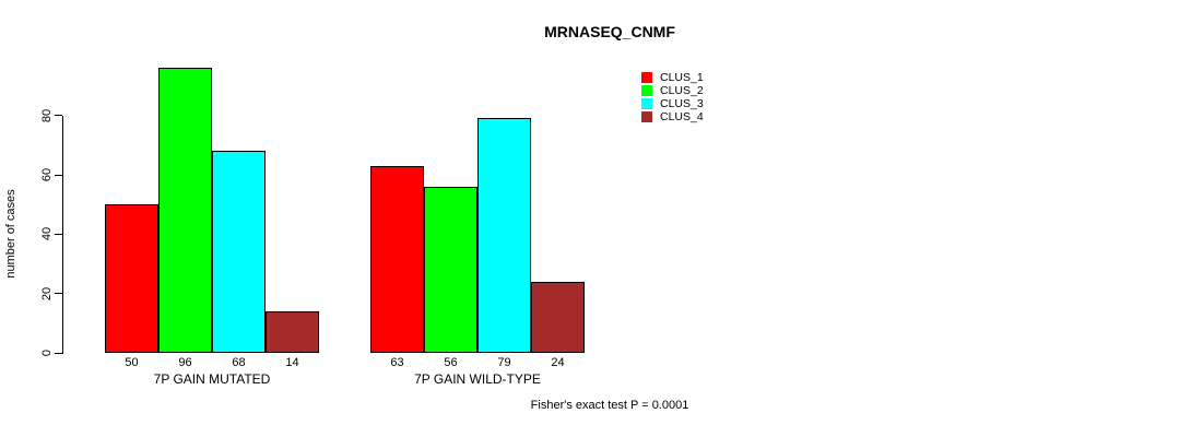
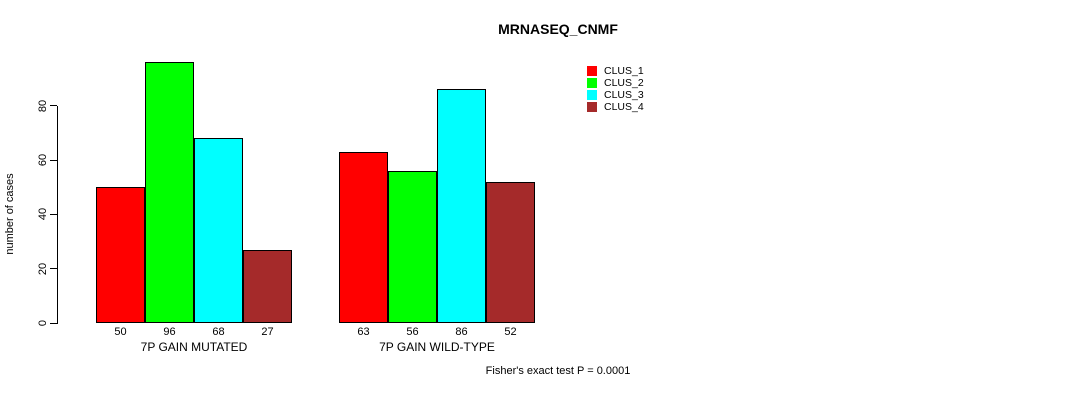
CLUS_4/7P GAIN MUTATED: 14 -> 27
CLUS_3/7P GAIN WILD-TYPE: 79 -> 86
CLUS_4/7P GAIN WILD-TYPE: 24 -> 52
